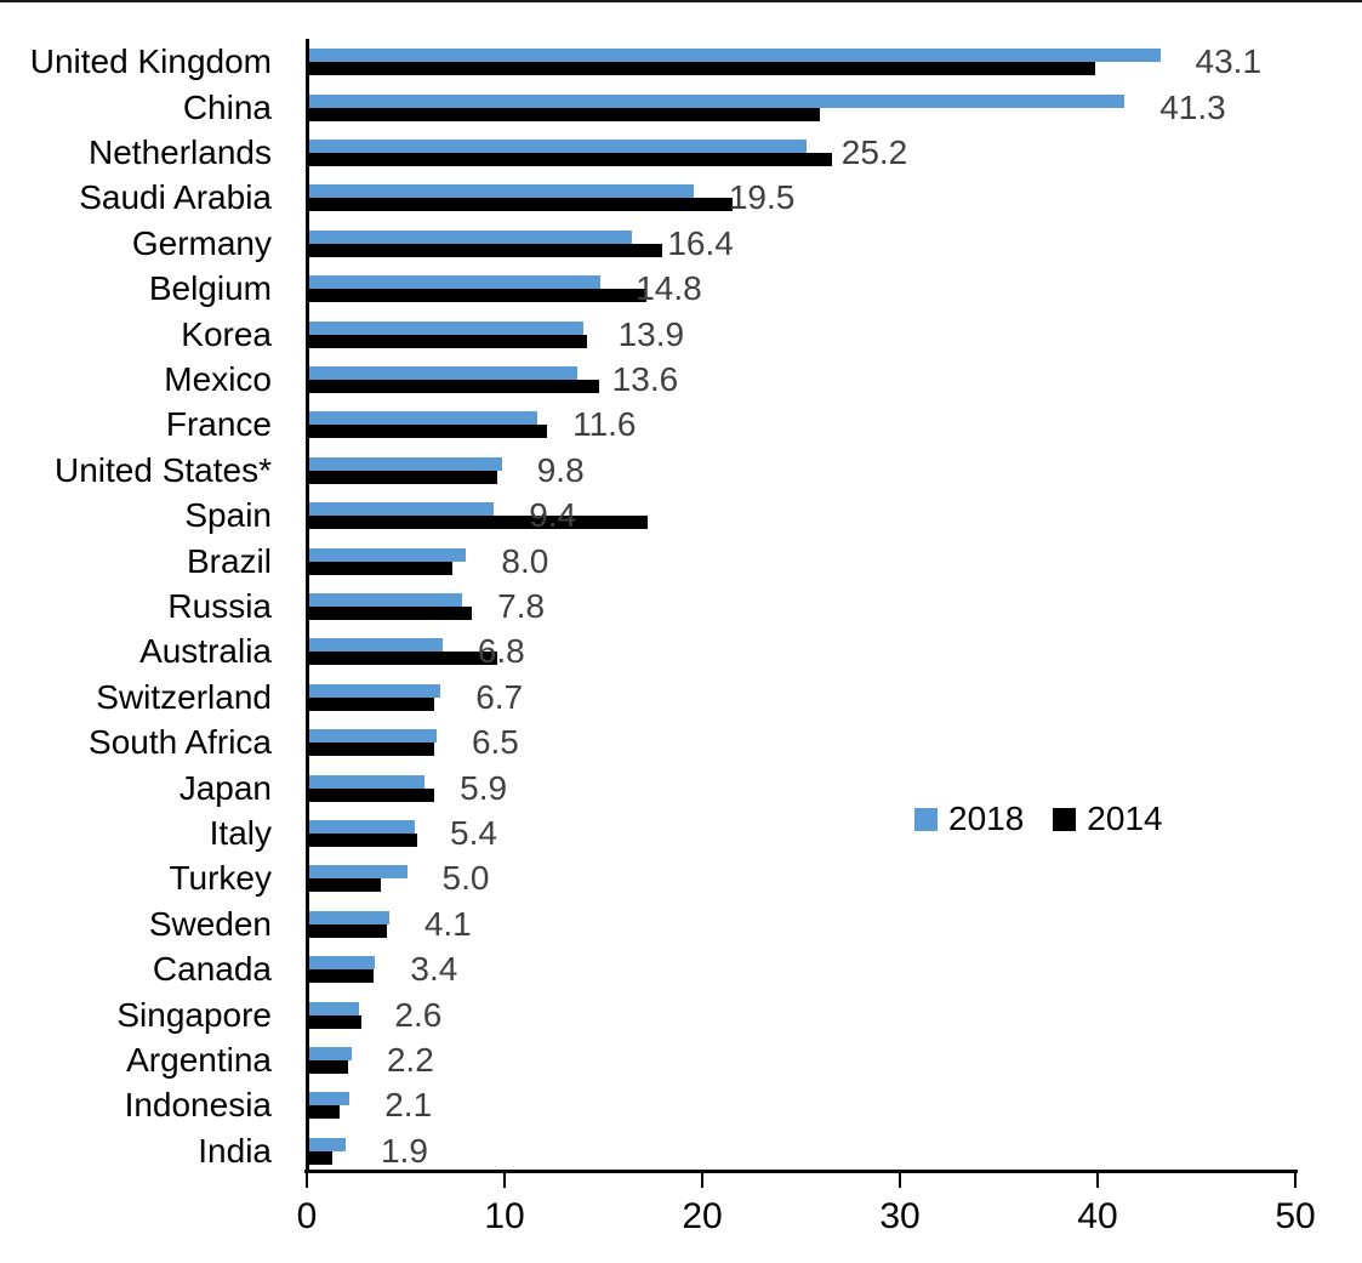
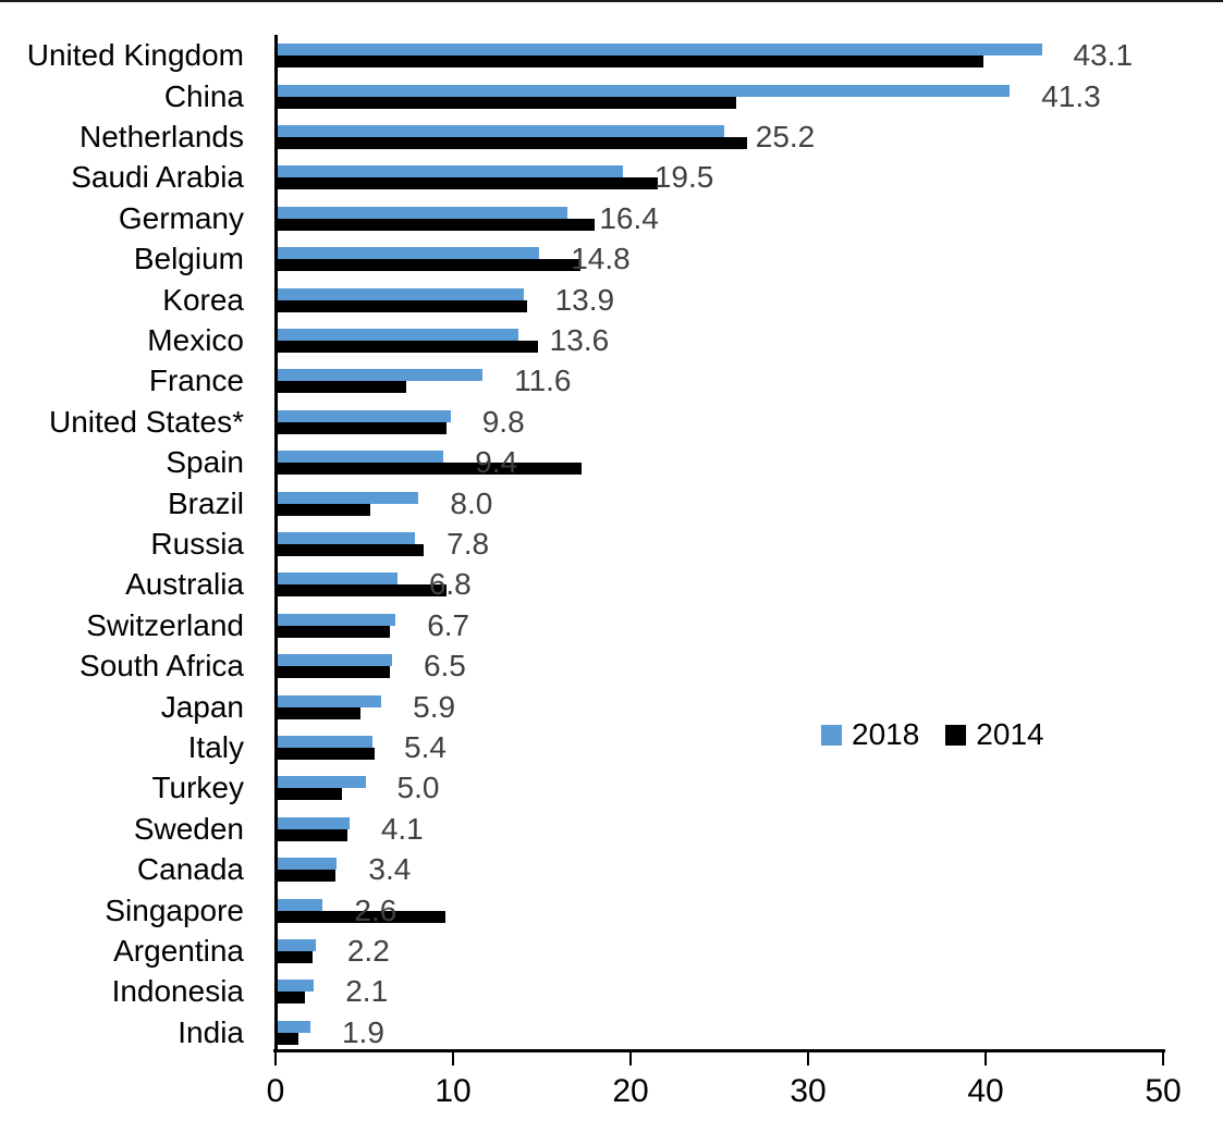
2014/France: 12.1 -> 7.3
2014/Brazil: 7.3 -> 5.3
2014/Japan: 6.4 -> 4.7
2014/Singapore: 2.7 -> 9.5
